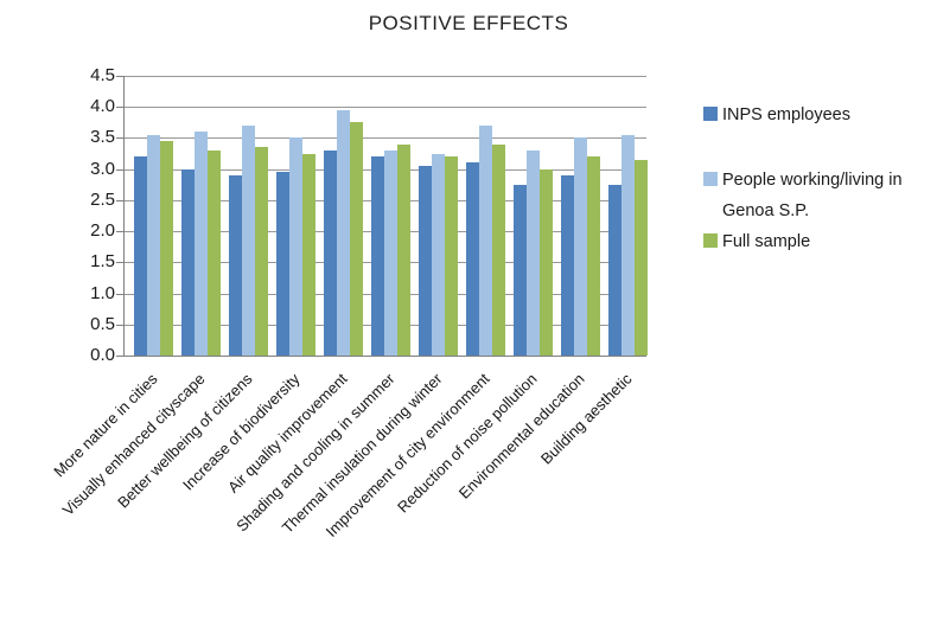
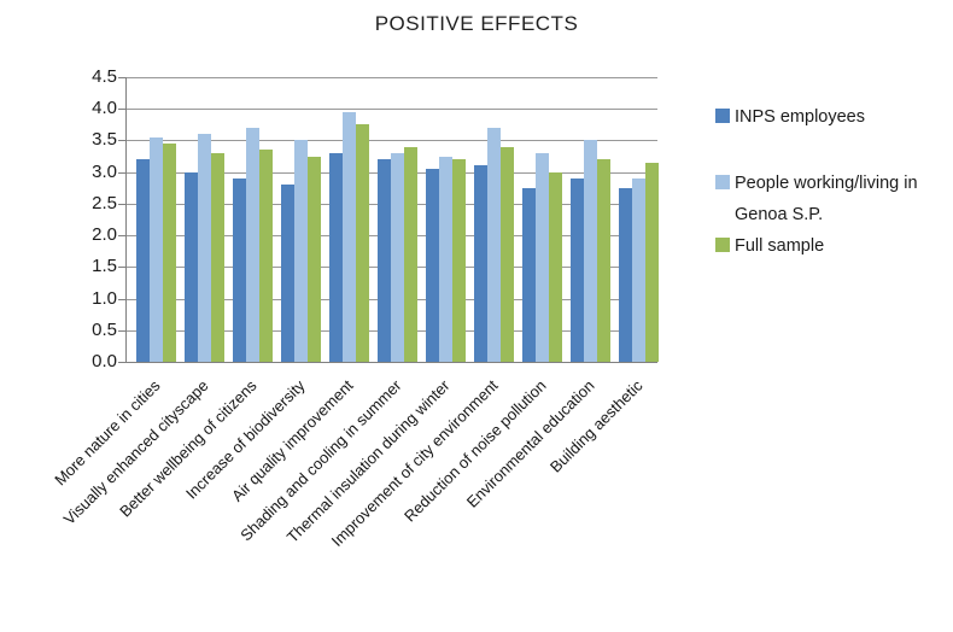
INPS employees/Increase of biodiversity: 3.0 -> 2.8
People working/living in Genoa S.P./Building aesthetic: 3.5 -> 2.9
